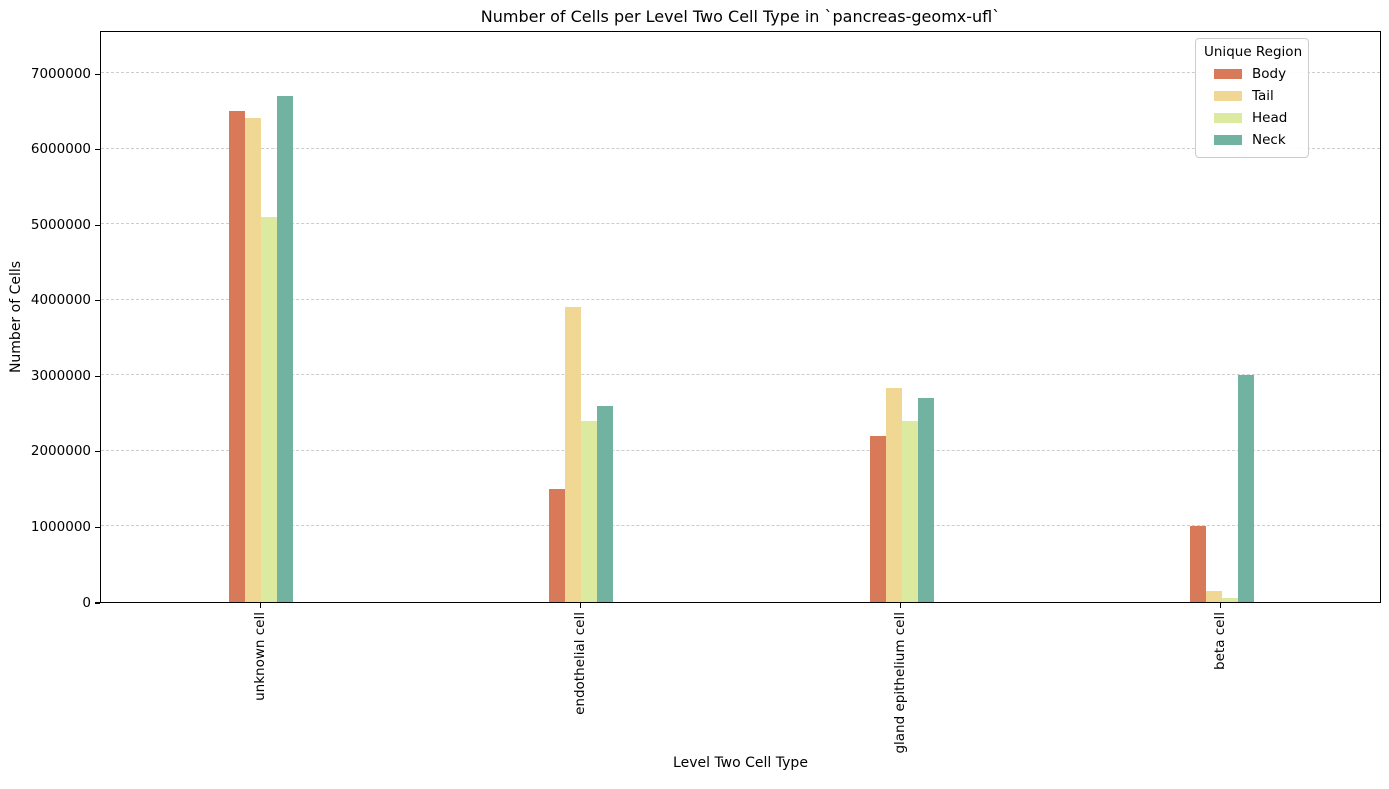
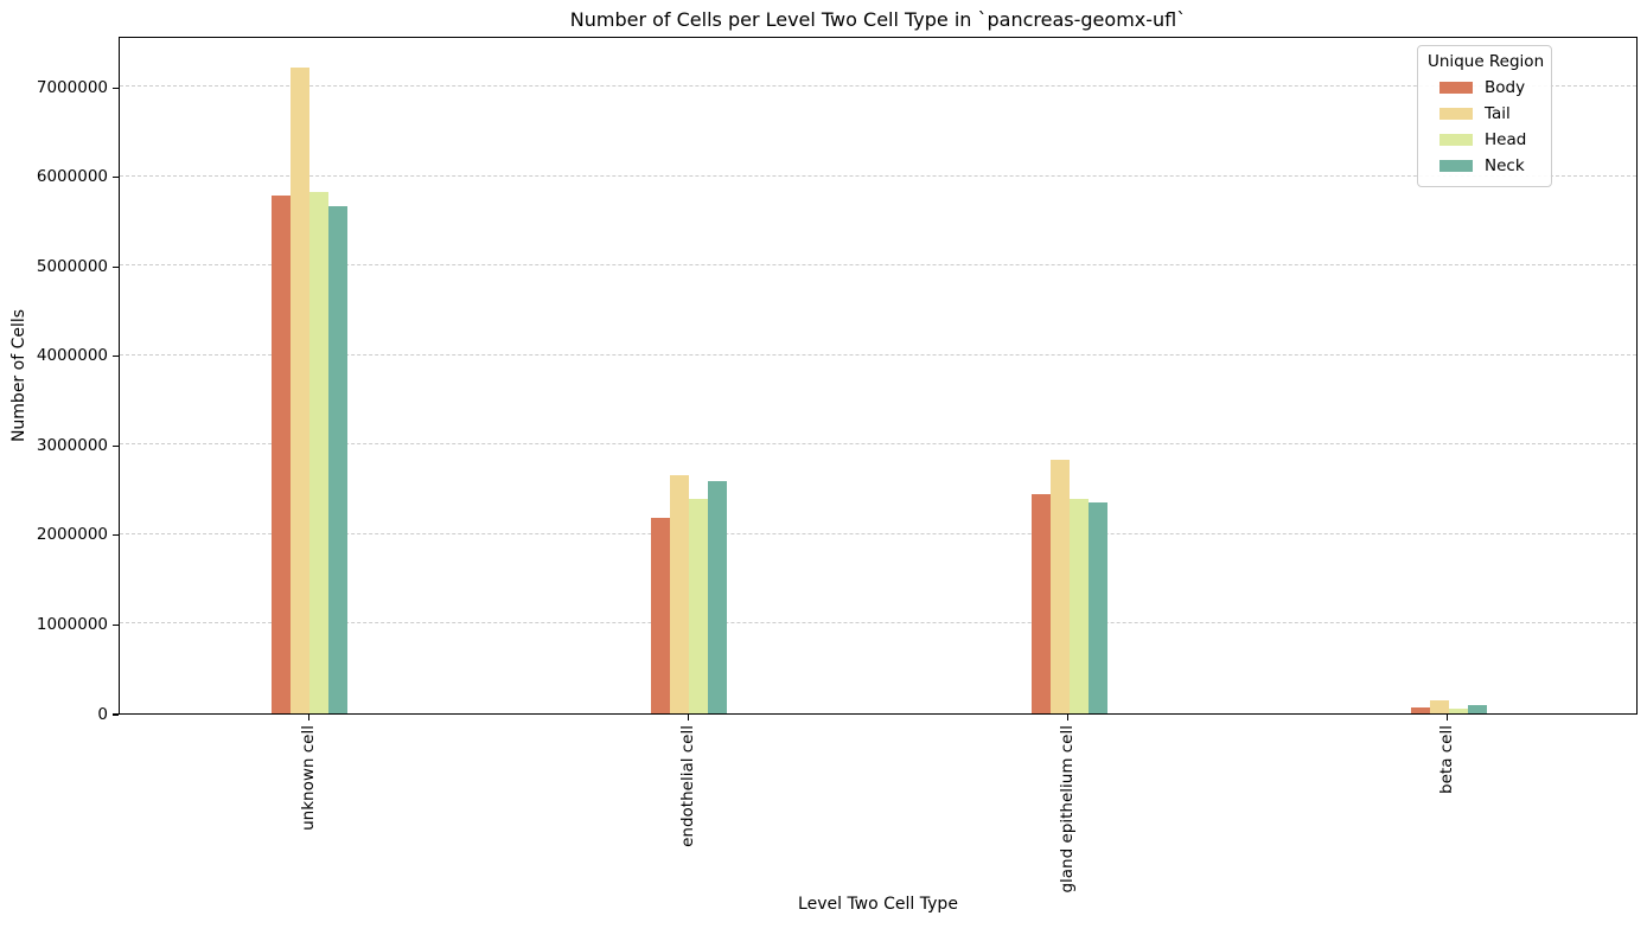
Body/unknown cell: 6500000 -> 5800000
Tail/unknown cell: 6400000 -> 7200000
Head/unknown cell: 5100000 -> 5800000
Neck/unknown cell: 6700000 -> 5700000
Body/endothelial cell: 1500000 -> 2200000
Tail/endothelial cell: 3900000 -> 2700000
Body/gland epithelium cell: 2200000 -> 2400000
Neck/gland epithelium cell: 2700000 -> 2400000
Body/beta cell: 1000000 -> 100000
Neck/beta cell: 3000000 -> 100000
